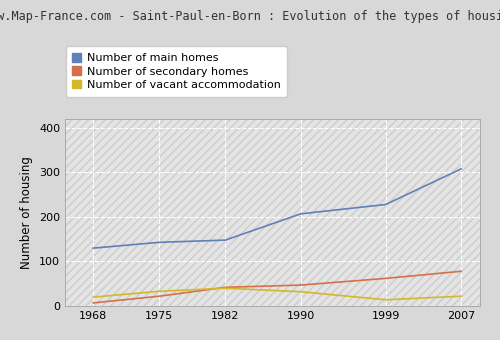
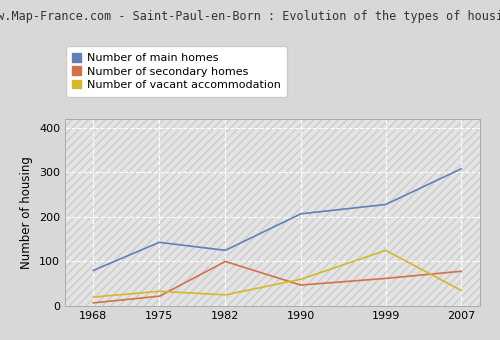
Number of main homes/1968: 130 -> 80
Number of main homes/1982: 148 -> 125
Number of secondary homes/1982: 42 -> 100
Number of vacant accommodation/1982: 40 -> 25
Number of vacant accommodation/1990: 32 -> 60
Number of vacant accommodation/1999: 14 -> 125
Number of vacant accommodation/2007: 22 -> 35
